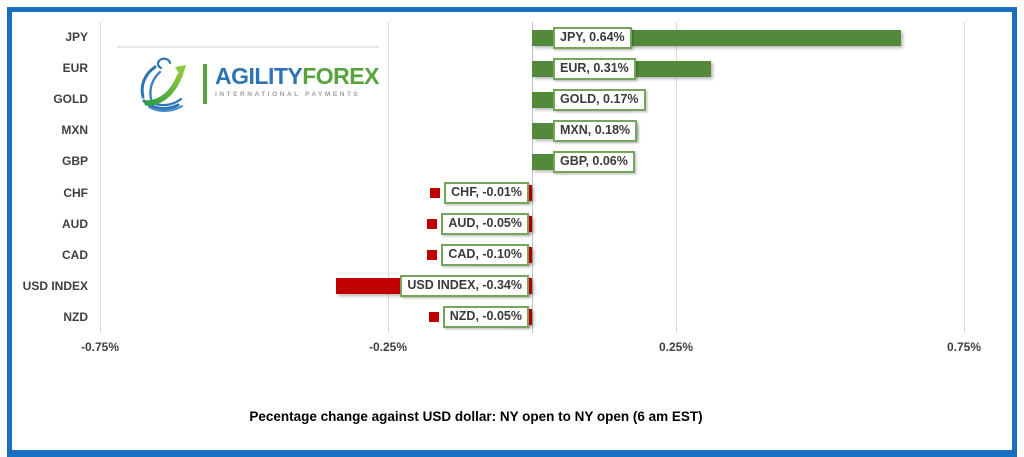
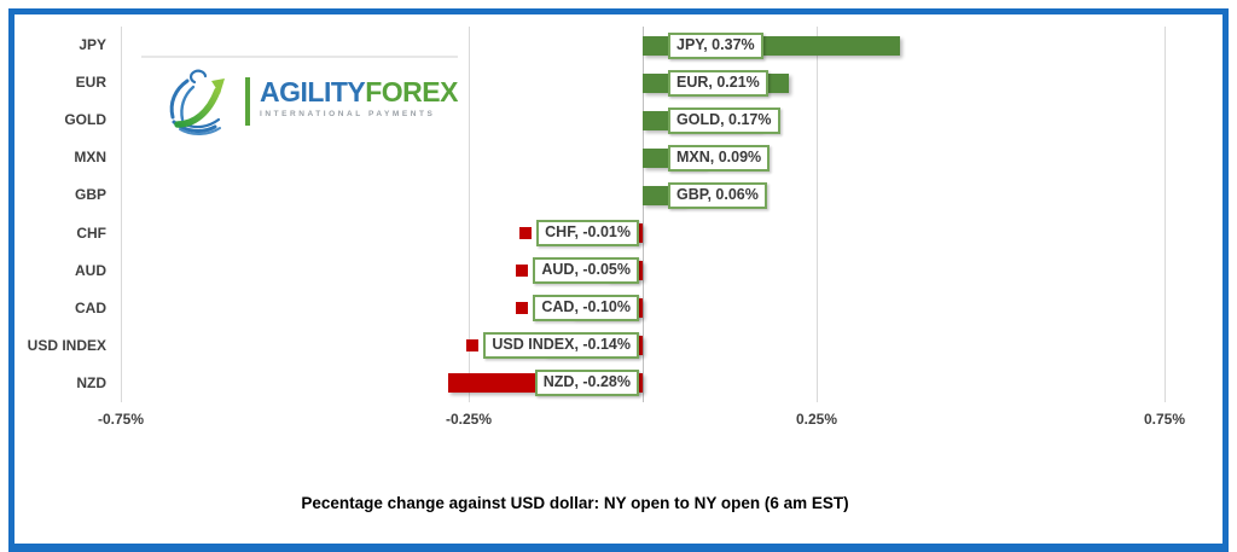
JPY: 0.64% -> 0.37%
EUR: 0.31% -> 0.21%
MXN: 0.18% -> 0.09%
USD INDEX: -0.34% -> -0.14%
NZD: -0.05% -> -0.28%
